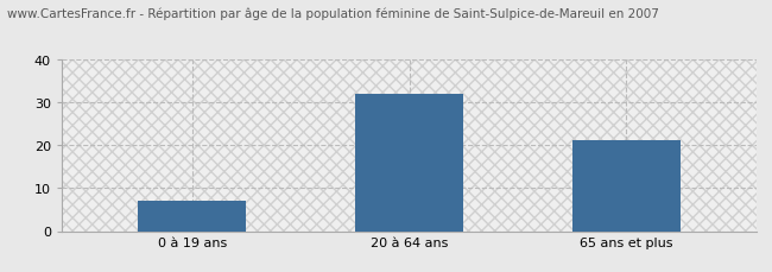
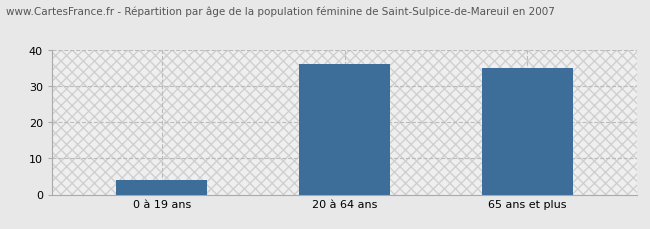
0 à 19 ans: 7 -> 4
20 à 64 ans: 32 -> 36
65 ans et plus: 21 -> 35
